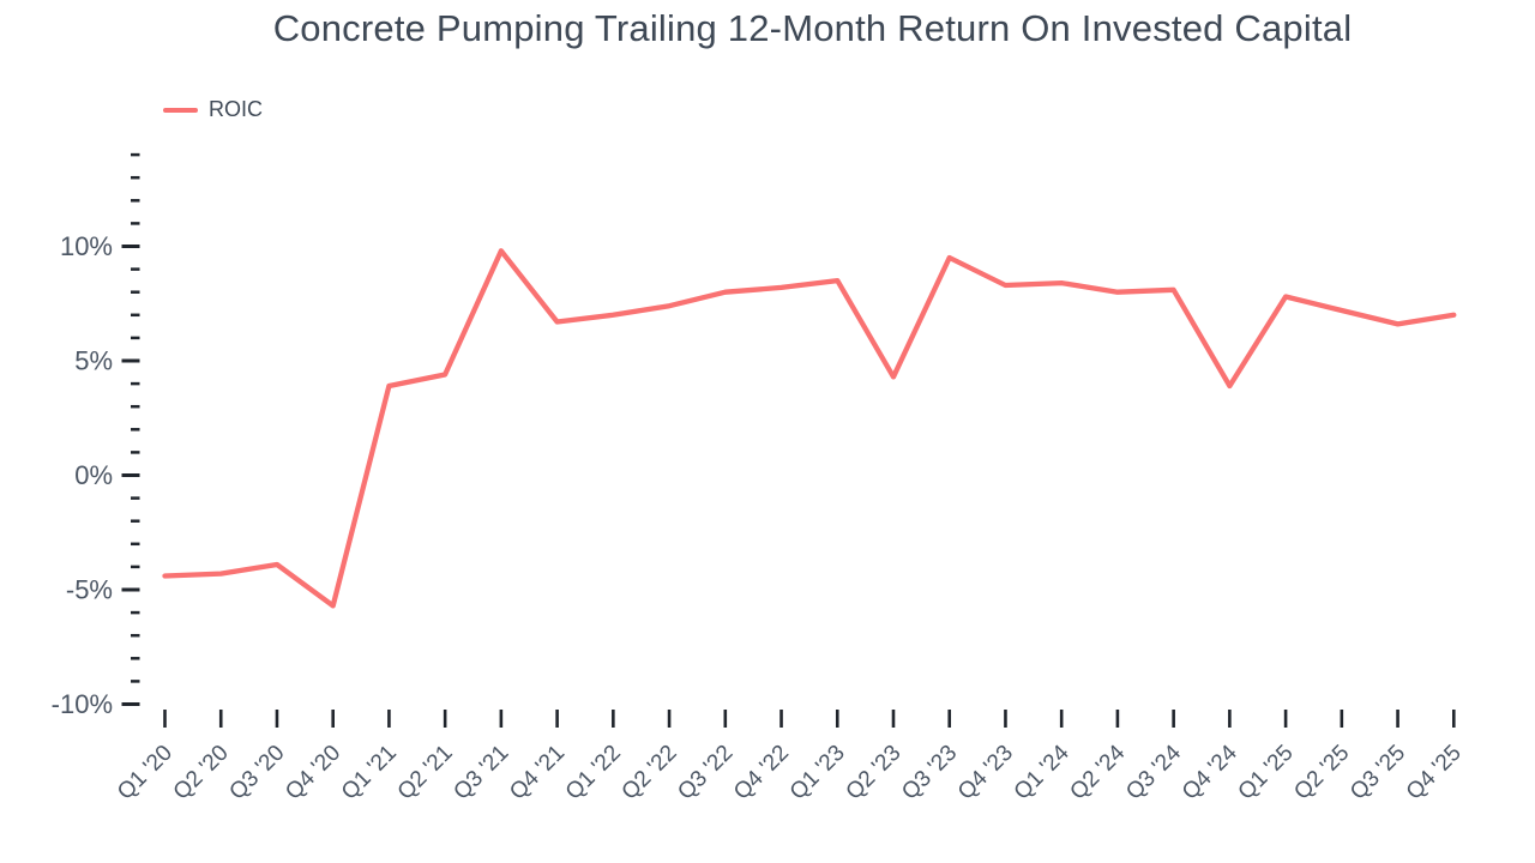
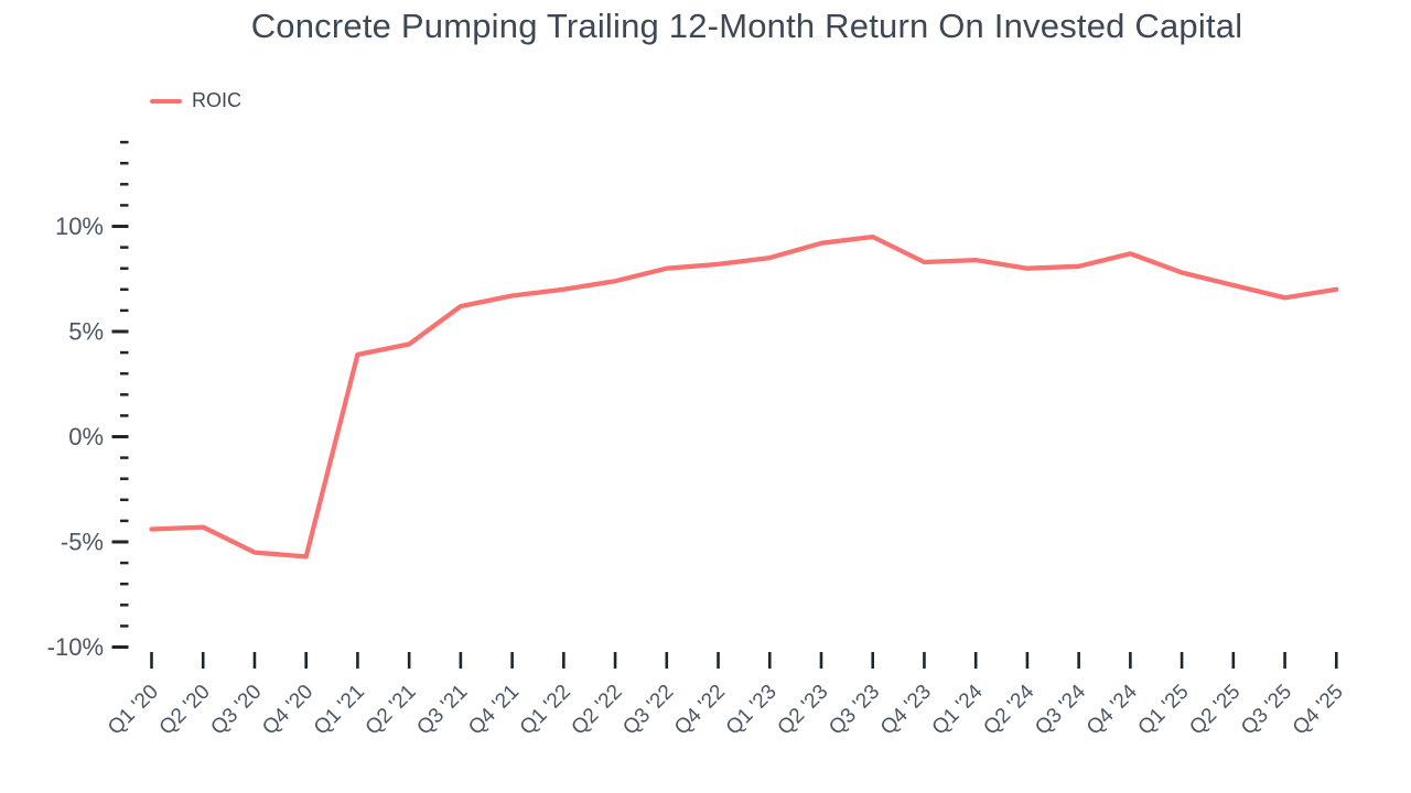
Q3 '20: -3.9% -> -5.5%
Q3 '21: 9.8% -> 6.2%
Q2 '23: 4.3% -> 9.2%
Q4 '24: 3.9% -> 8.7%
